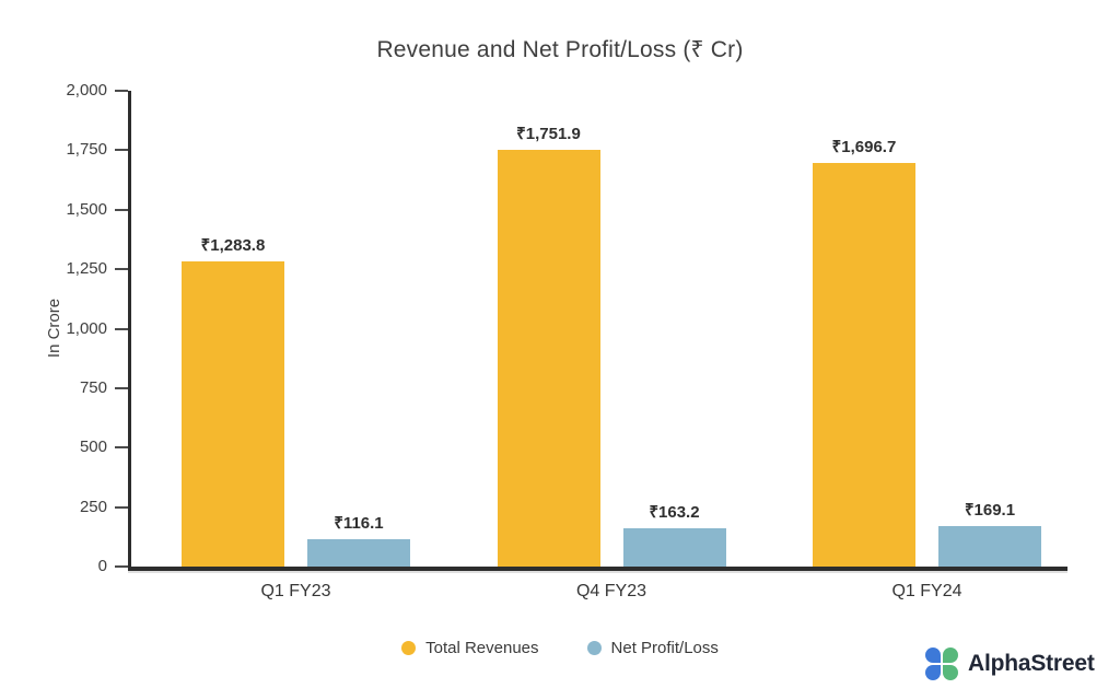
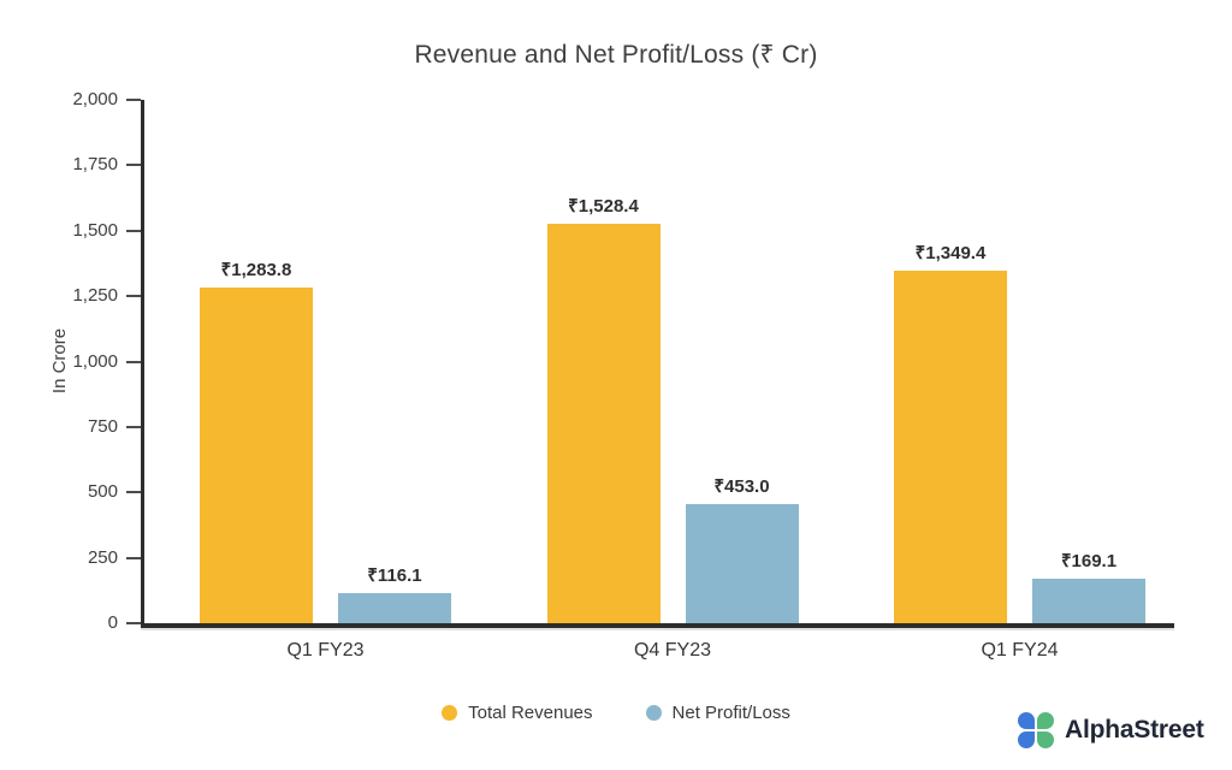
Total Revenues/Q4 FY23: 1,751.9 -> 1,528.4
Net Profit/Loss/Q4 FY23: 163.2 -> 453.0
Total Revenues/Q1 FY24: 1,696.7 -> 1,349.4
